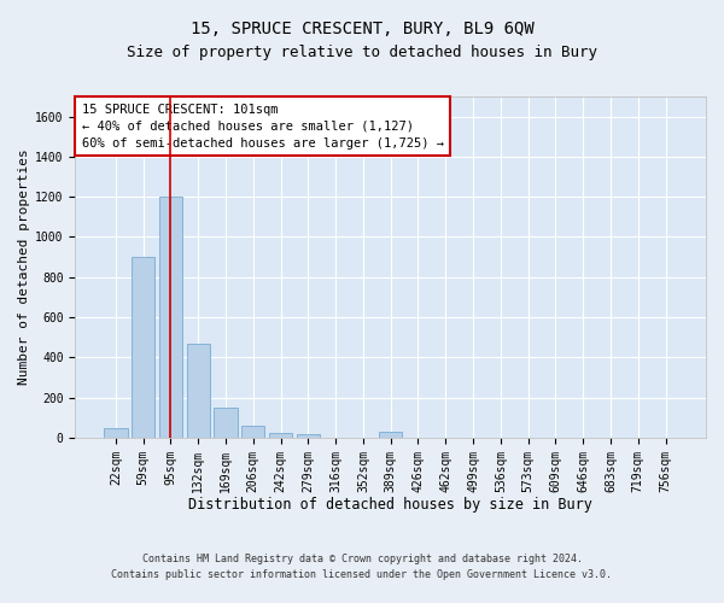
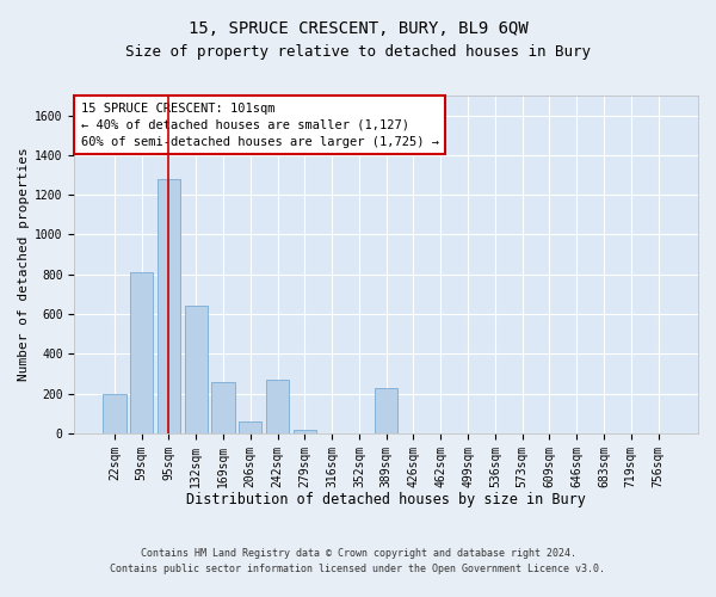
22sqm: 50 -> 200
59sqm: 900 -> 810
95sqm: 1200 -> 1280
132sqm: 470 -> 640
169sqm: 150 -> 260
242sqm: 20 -> 270
389sqm: 30 -> 230
